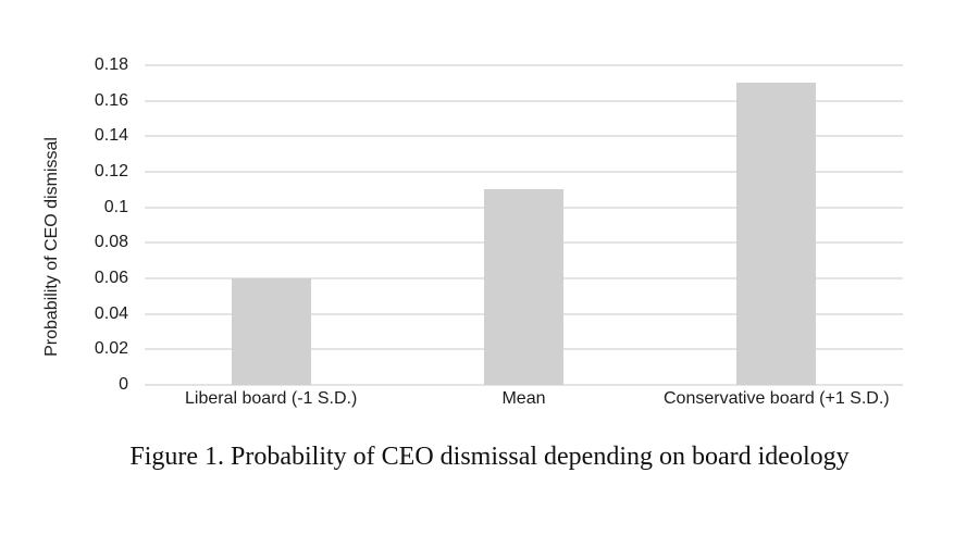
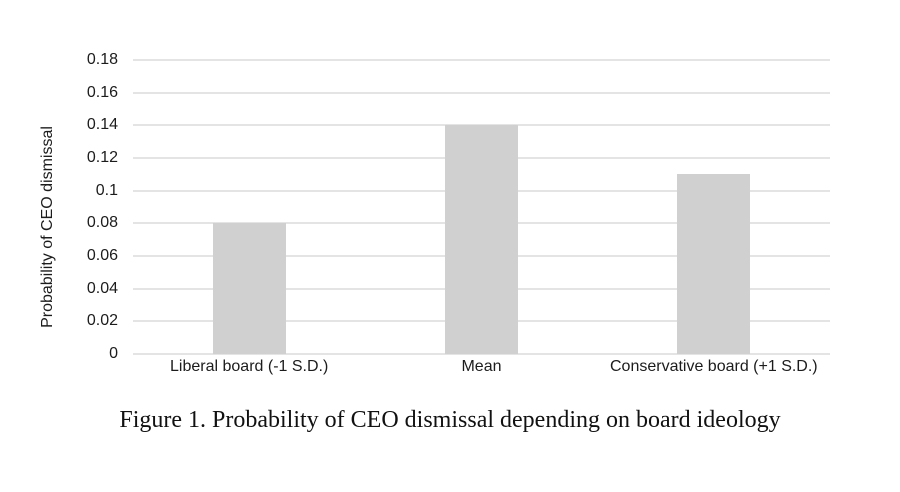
Liberal board (-1 S.D.): 0.06 -> 0.08
Mean: 0.11 -> 0.14
Conservative board (+1 S.D.): 0.17 -> 0.11
